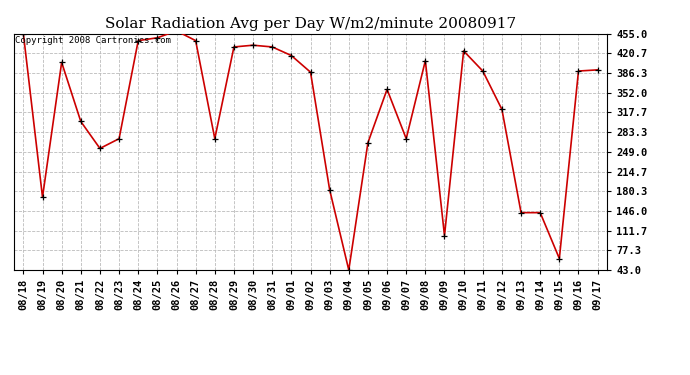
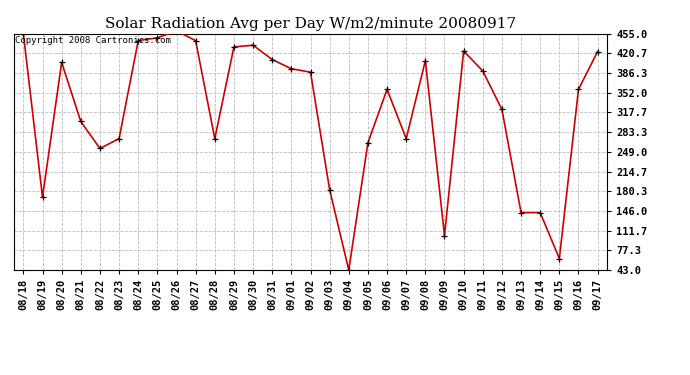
08/31: 432 -> 410
09/01: 417 -> 394
09/16: 390 -> 358
09/17: 392 -> 424
